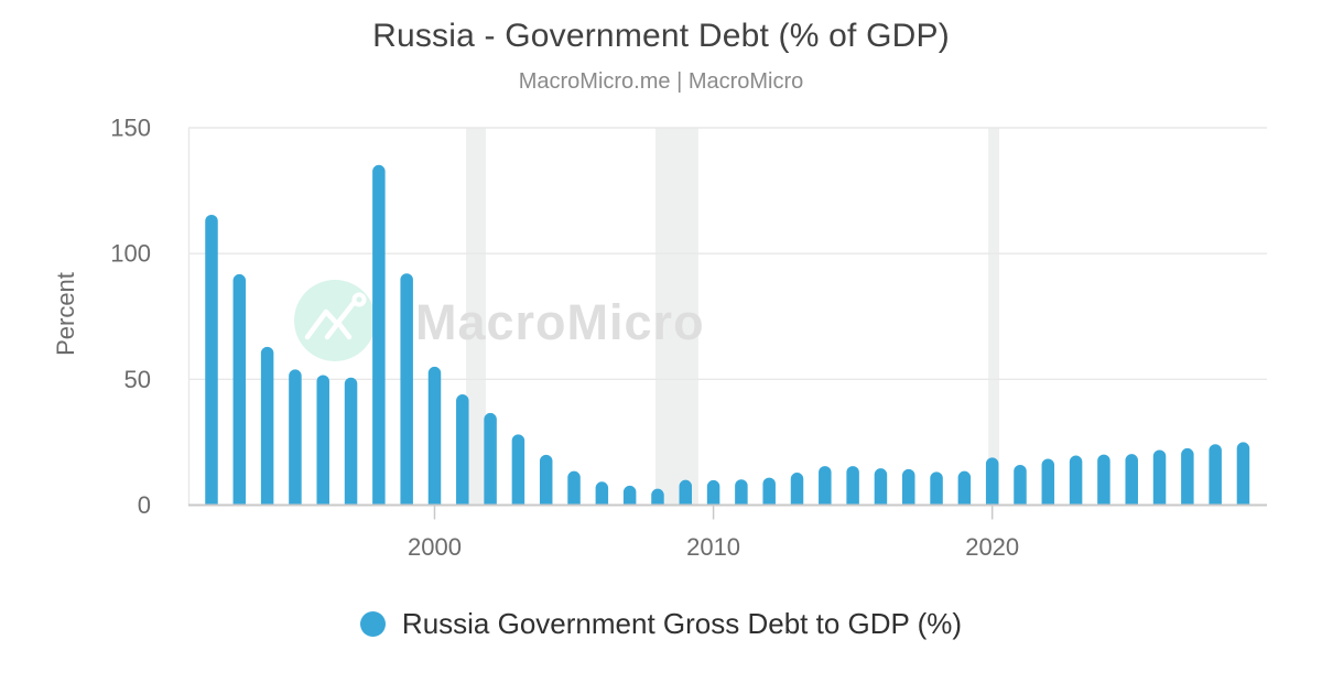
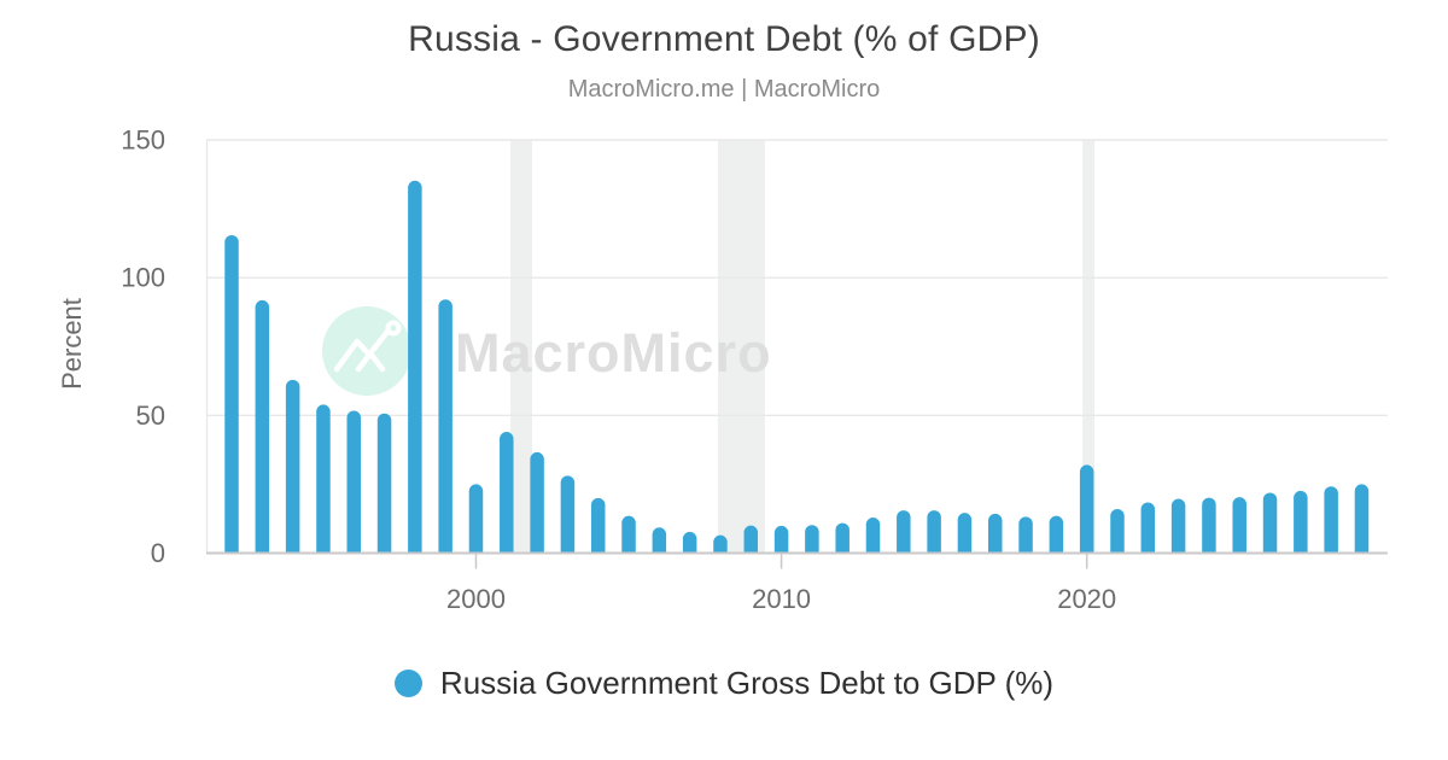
2000: 55 -> 25
2020: 19 -> 32
